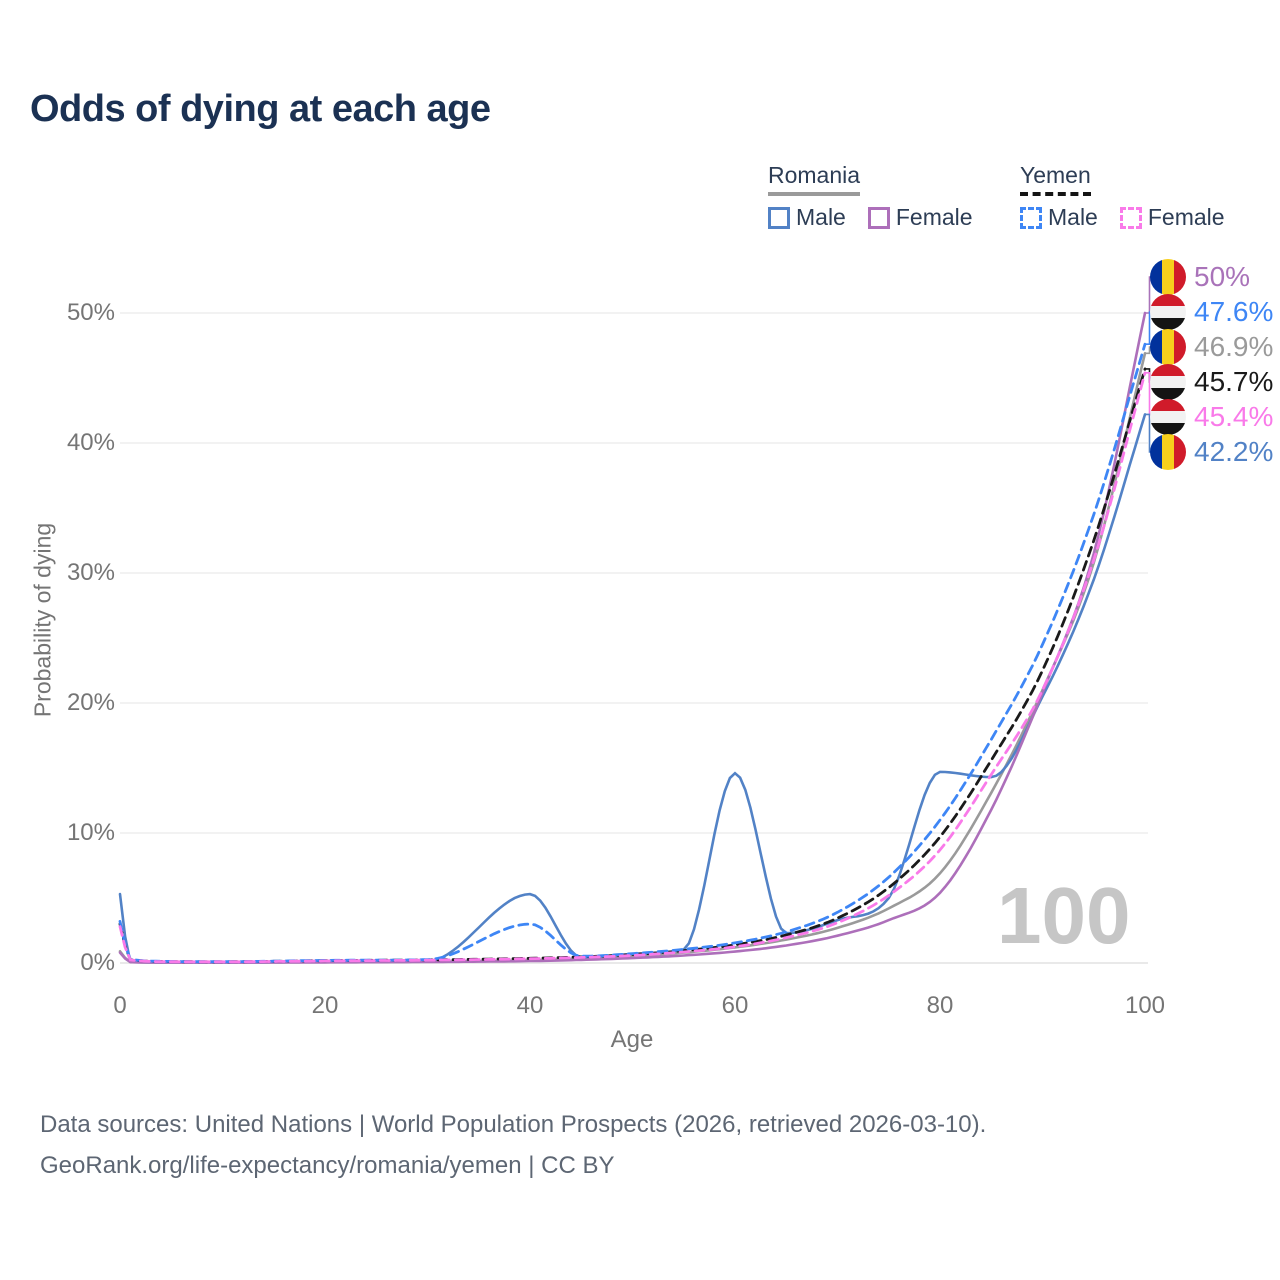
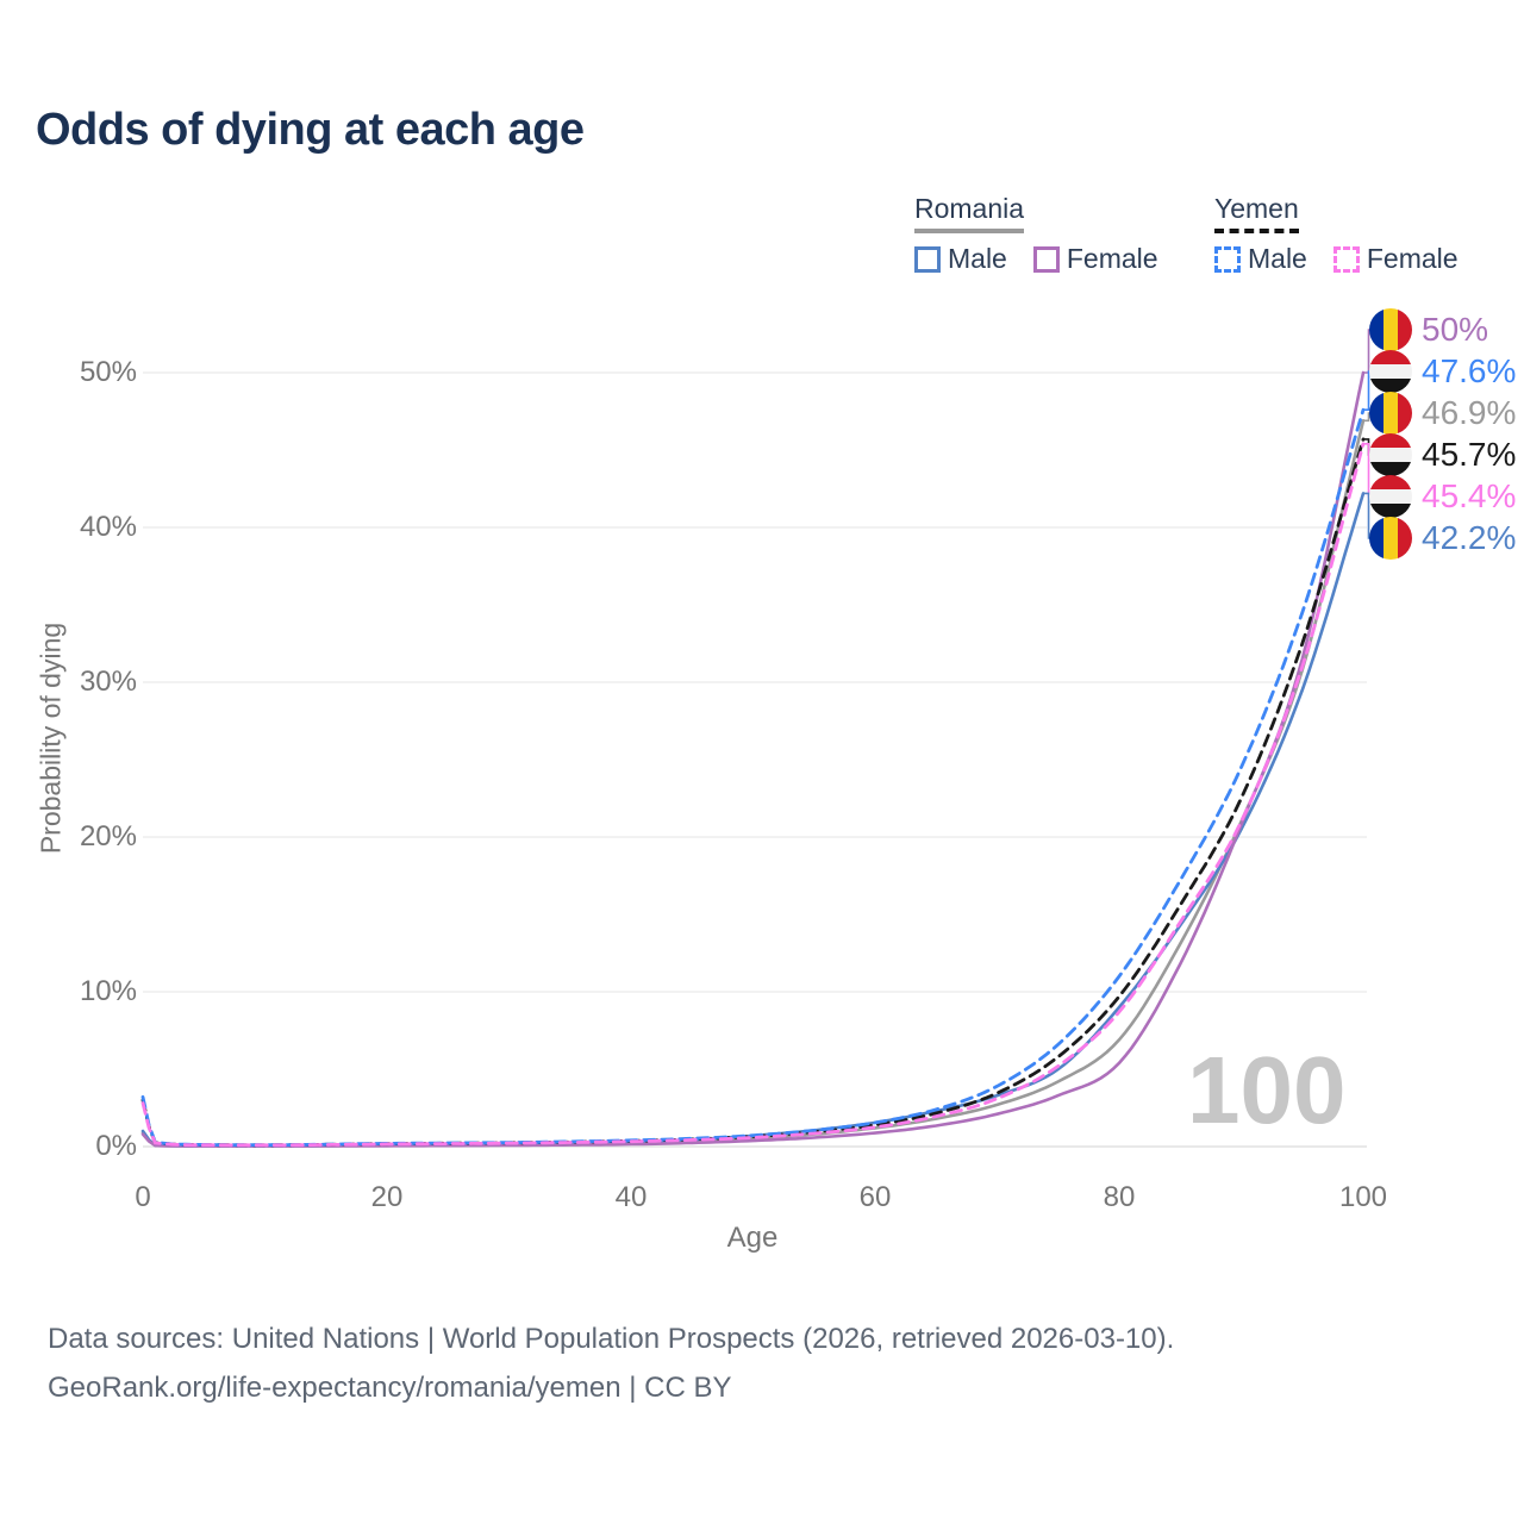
Romania Male/0: 5.3% -> 1.0%
Romania Male/40: 5.3% -> 0.3%
Yemen Male/40: 3.0% -> 0.4%
Romania Male/60: 14.6% -> 1.6%
Romania Male/80: 14.7% -> 9.0%
